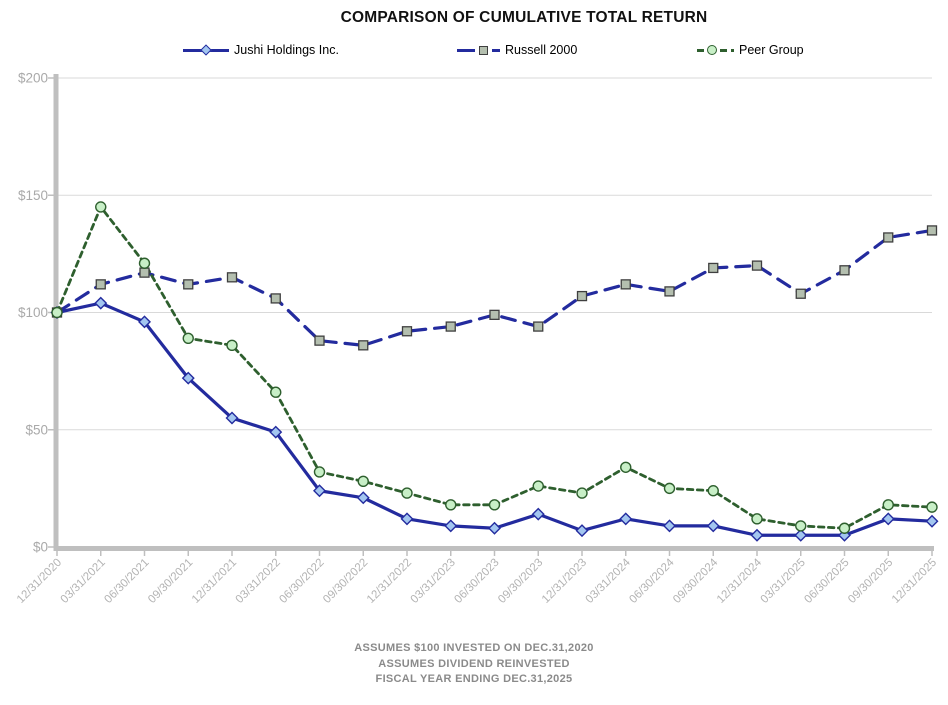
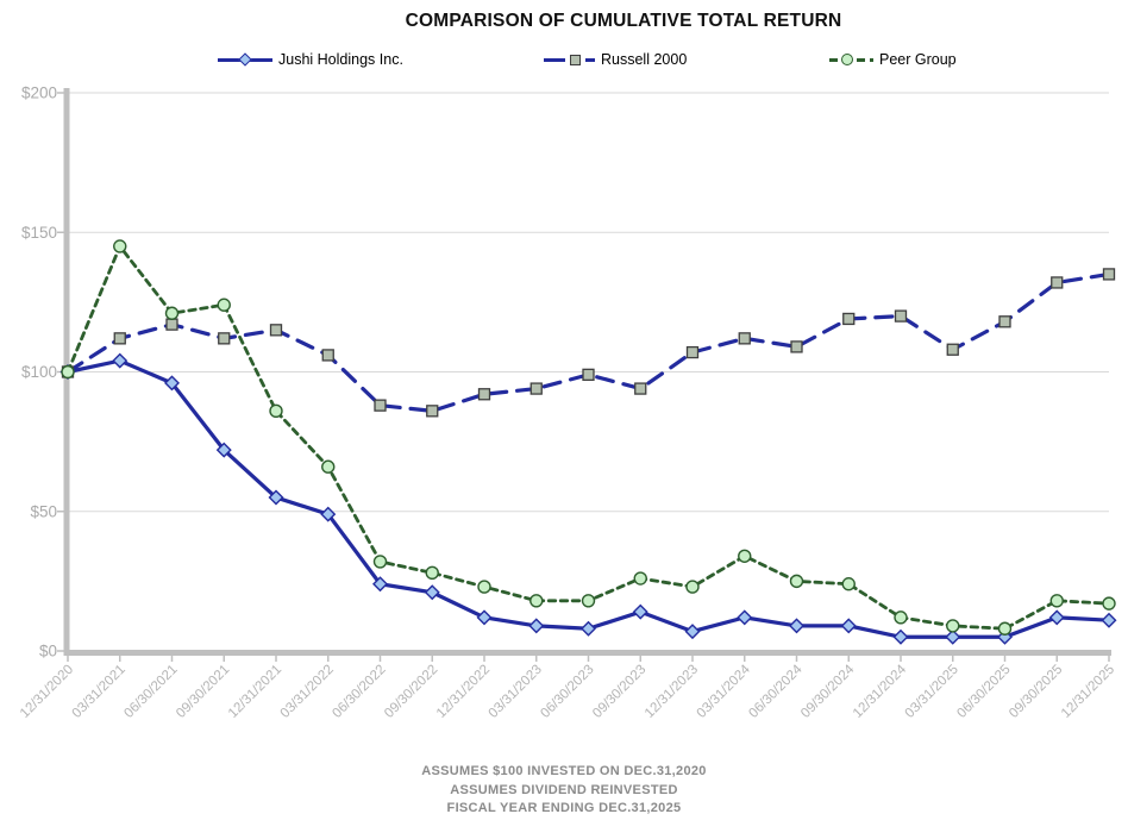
Peer Group/09/30/2021: $89 -> $124
